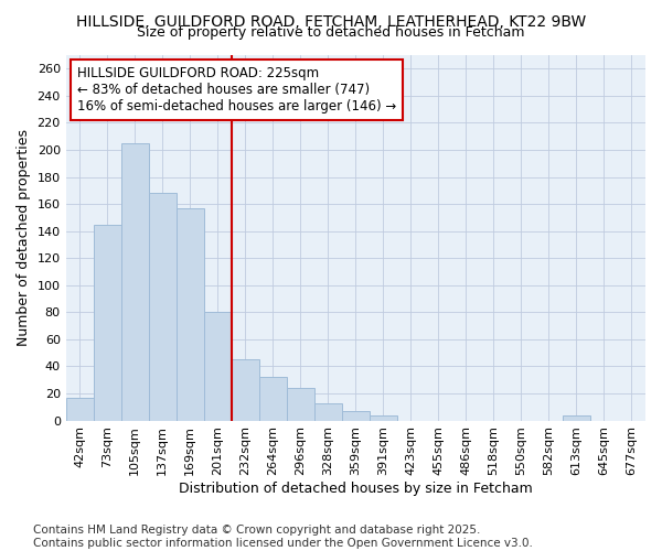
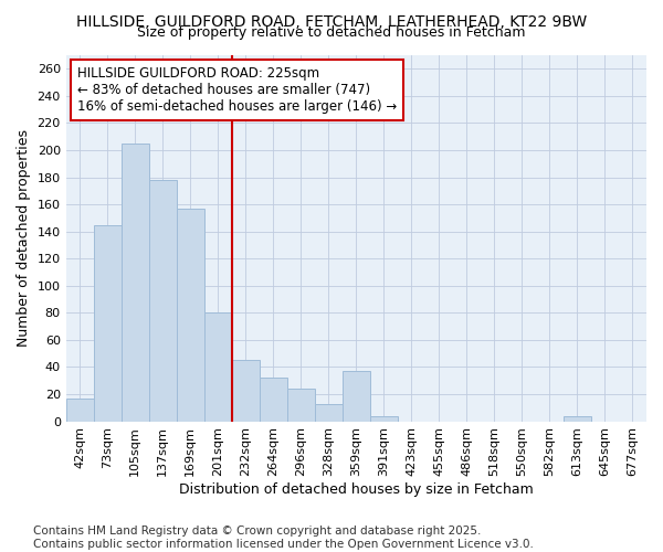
137sqm: 168 -> 178
359sqm: 7 -> 37
